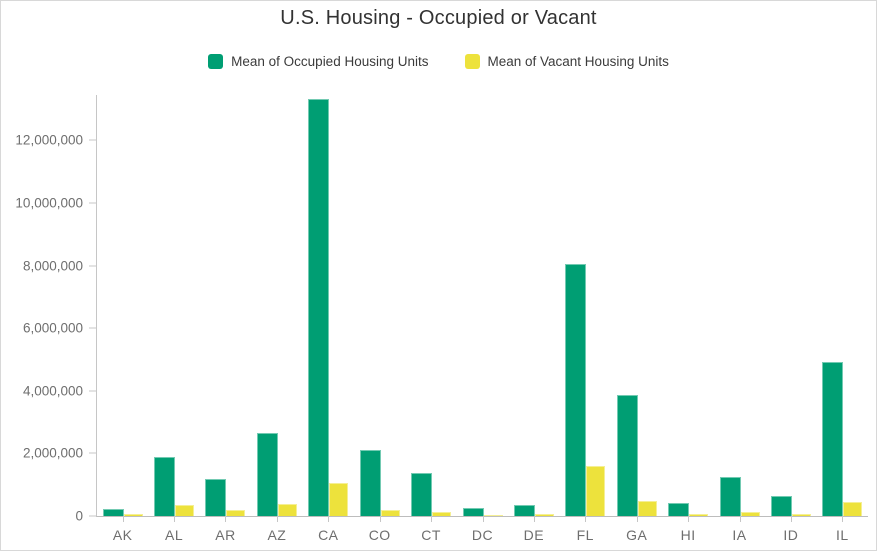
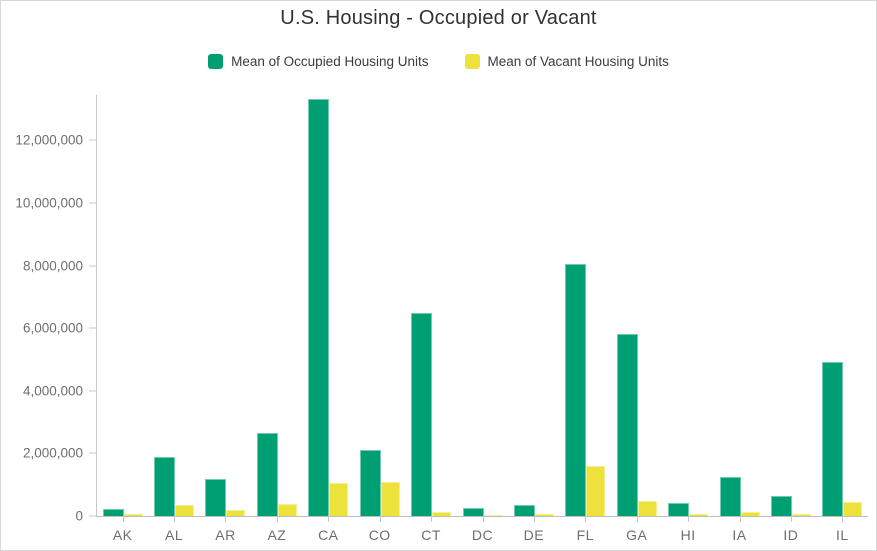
Mean of Vacant Housing Units/CO: 200000 -> 1100000
Mean of Occupied Housing Units/CT: 1400000 -> 6500000
Mean of Occupied Housing Units/GA: 3900000 -> 5800000
